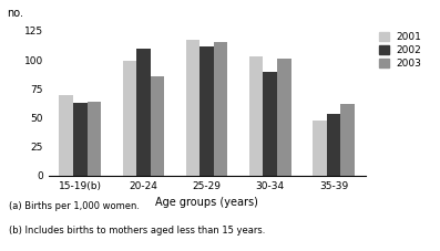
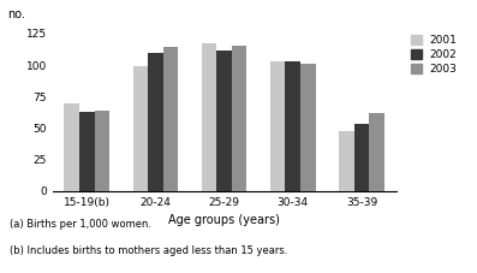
2003/20-24: 86 -> 114
2002/30-34: 90 -> 103
